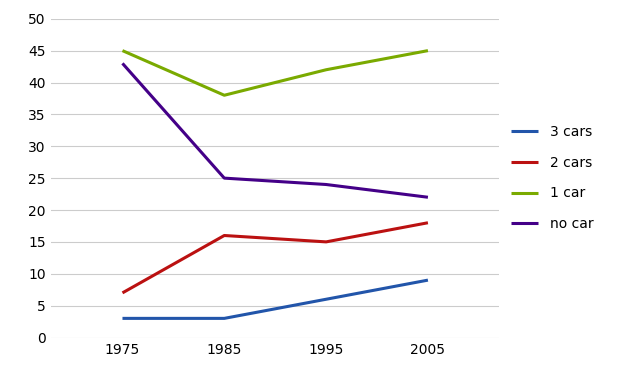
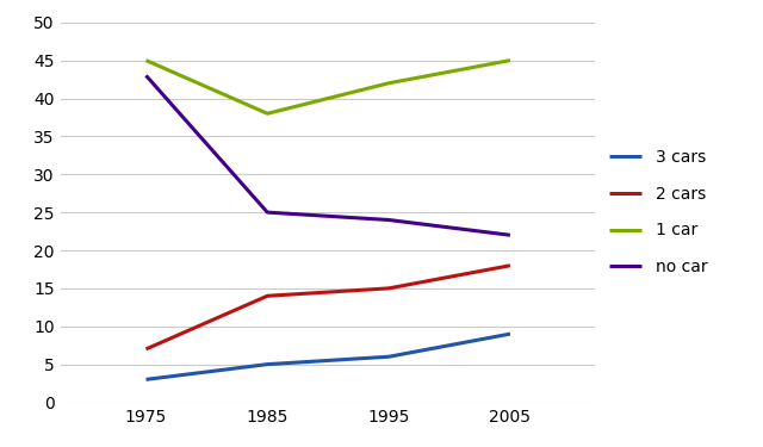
3 cars/1985: 3 -> 5
2 cars/1985: 16 -> 14
